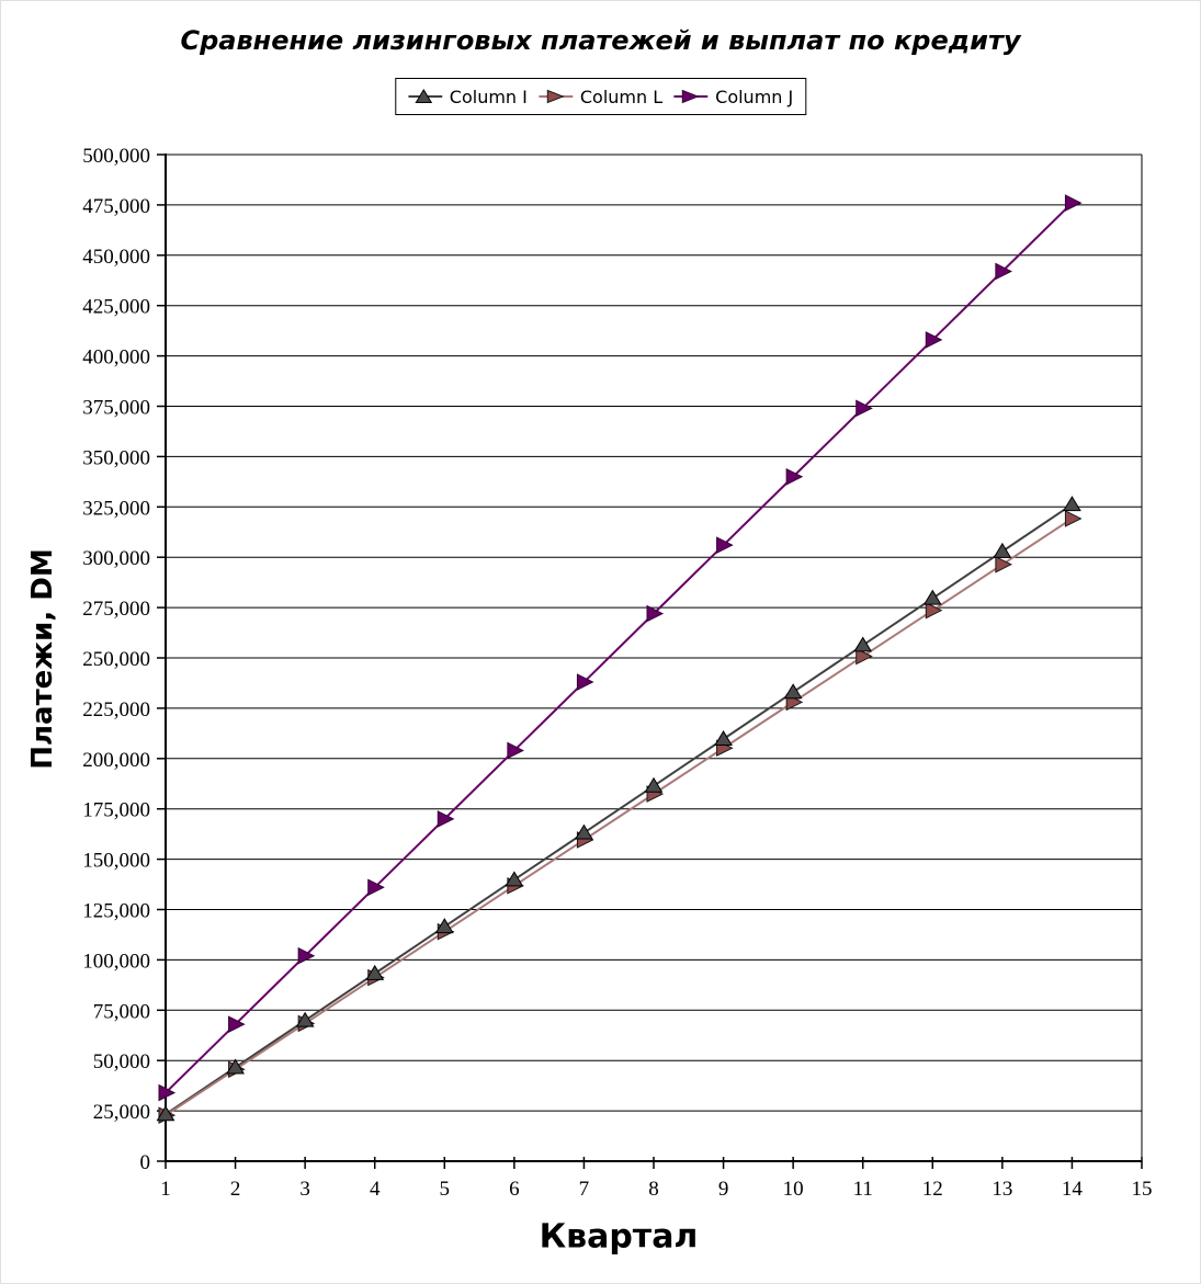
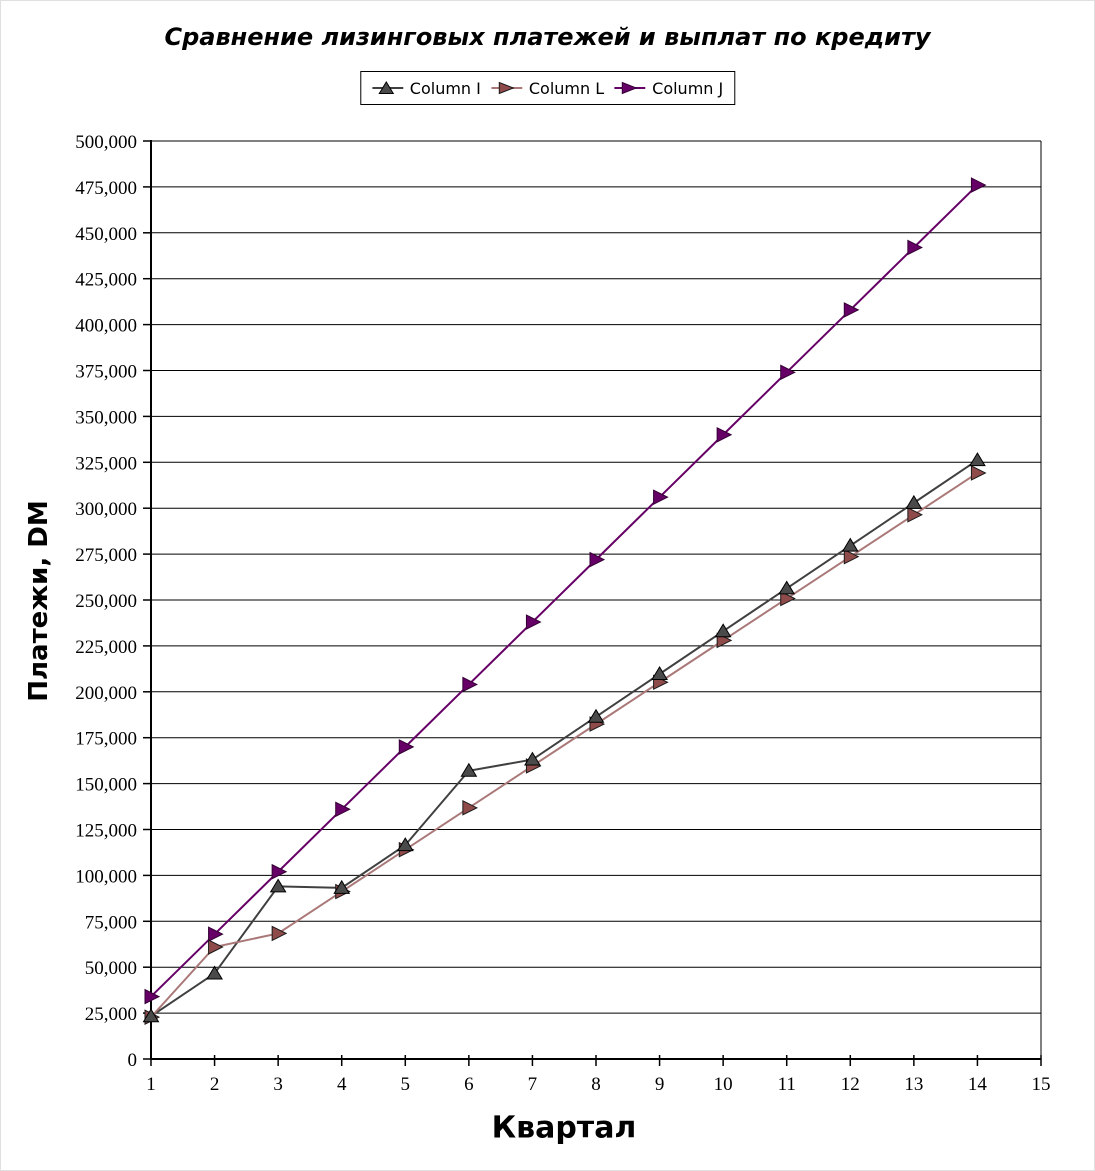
Column L/2: 46000 -> 61000
Column I/3: 70000 -> 94000
Column I/6: 140000 -> 157000
